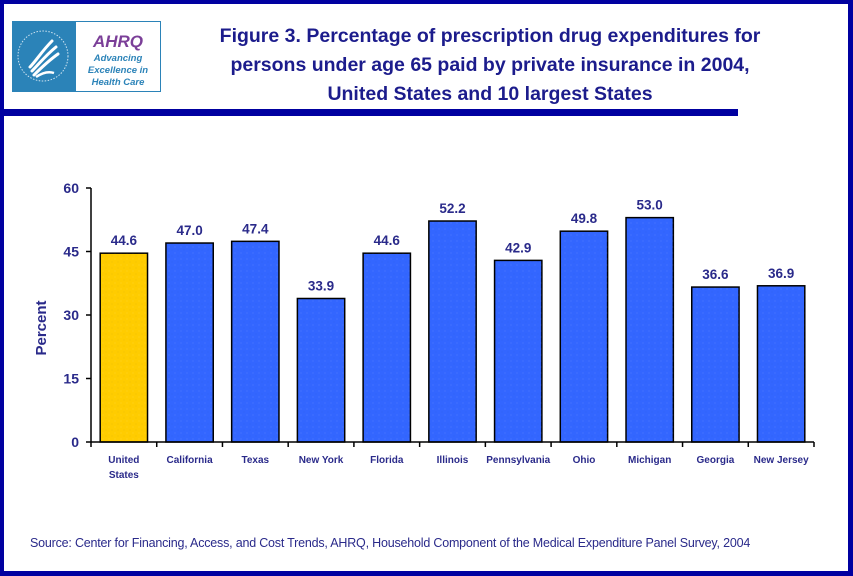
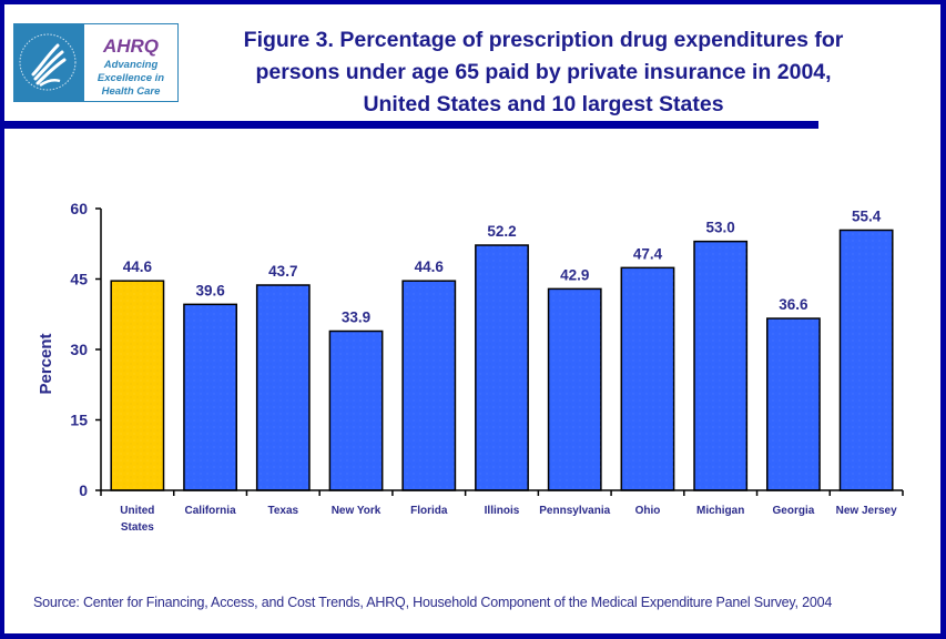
California: 47.0 -> 39.6
Texas: 47.4 -> 43.7
Ohio: 49.8 -> 47.4
New Jersey: 36.9 -> 55.4
